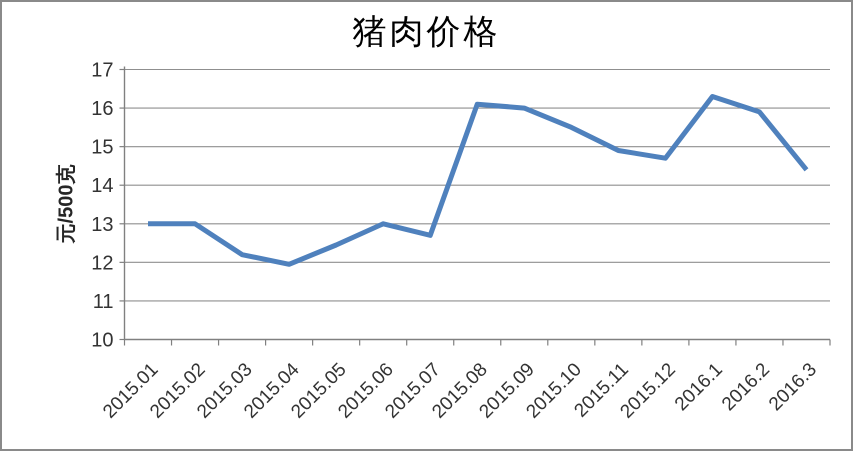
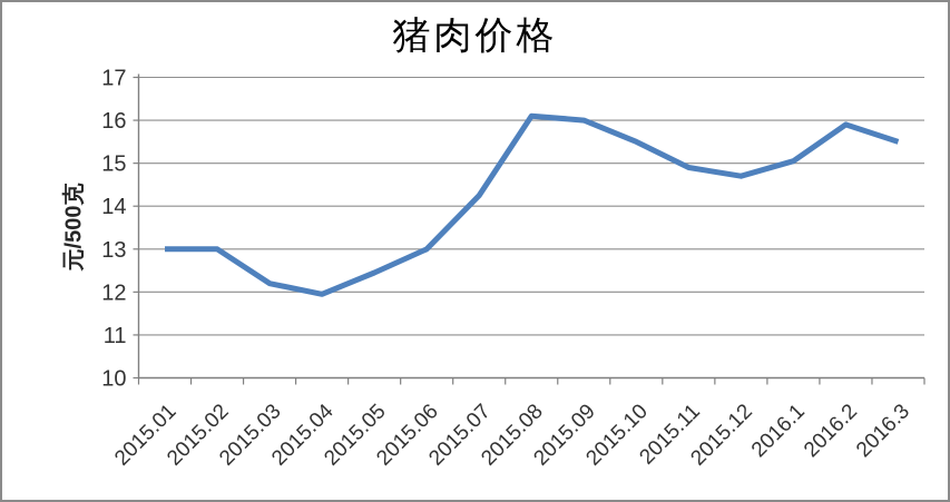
2015.07: 12.7 -> 14.2
2016.1: 16.3 -> 15.1
2016.3: 14.4 -> 15.5
